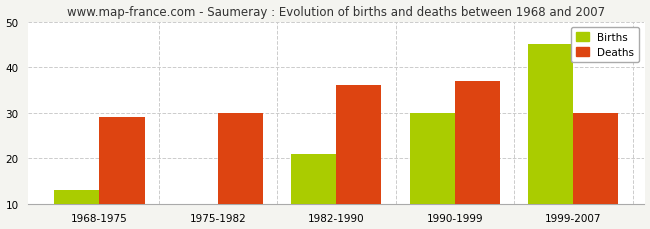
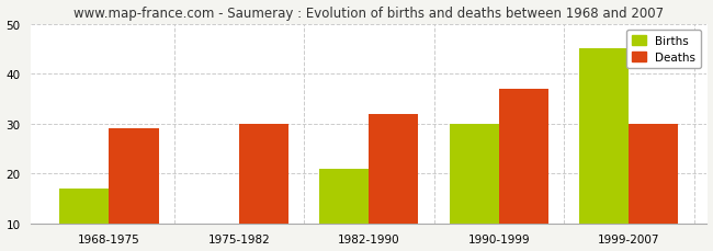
Births/1968-1975: 13 -> 17
Deaths/1982-1990: 36 -> 32
